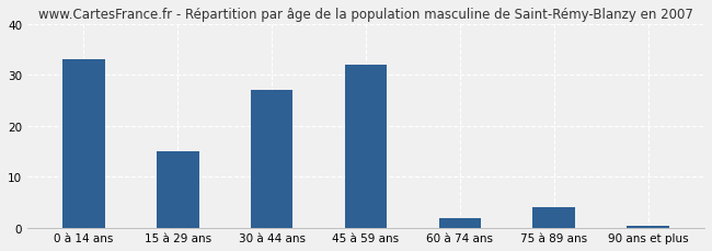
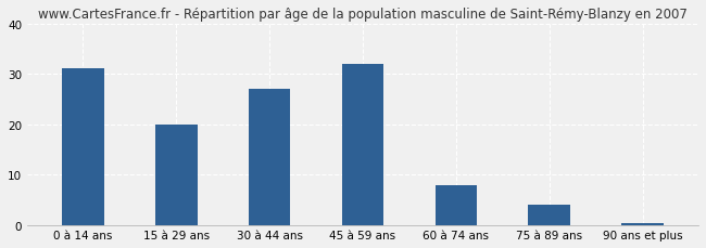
0 à 14 ans: 33.0 -> 31.0
15 à 29 ans: 15.0 -> 20.0
60 à 74 ans: 2.0 -> 8.0
